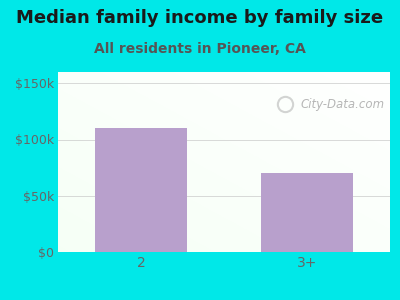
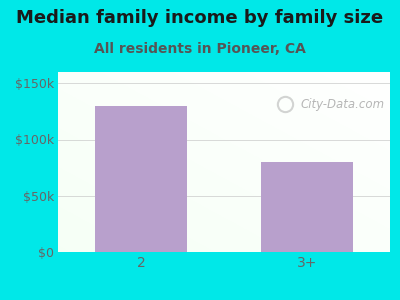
2: $110k -> $130k
3+: $70k -> $80k
